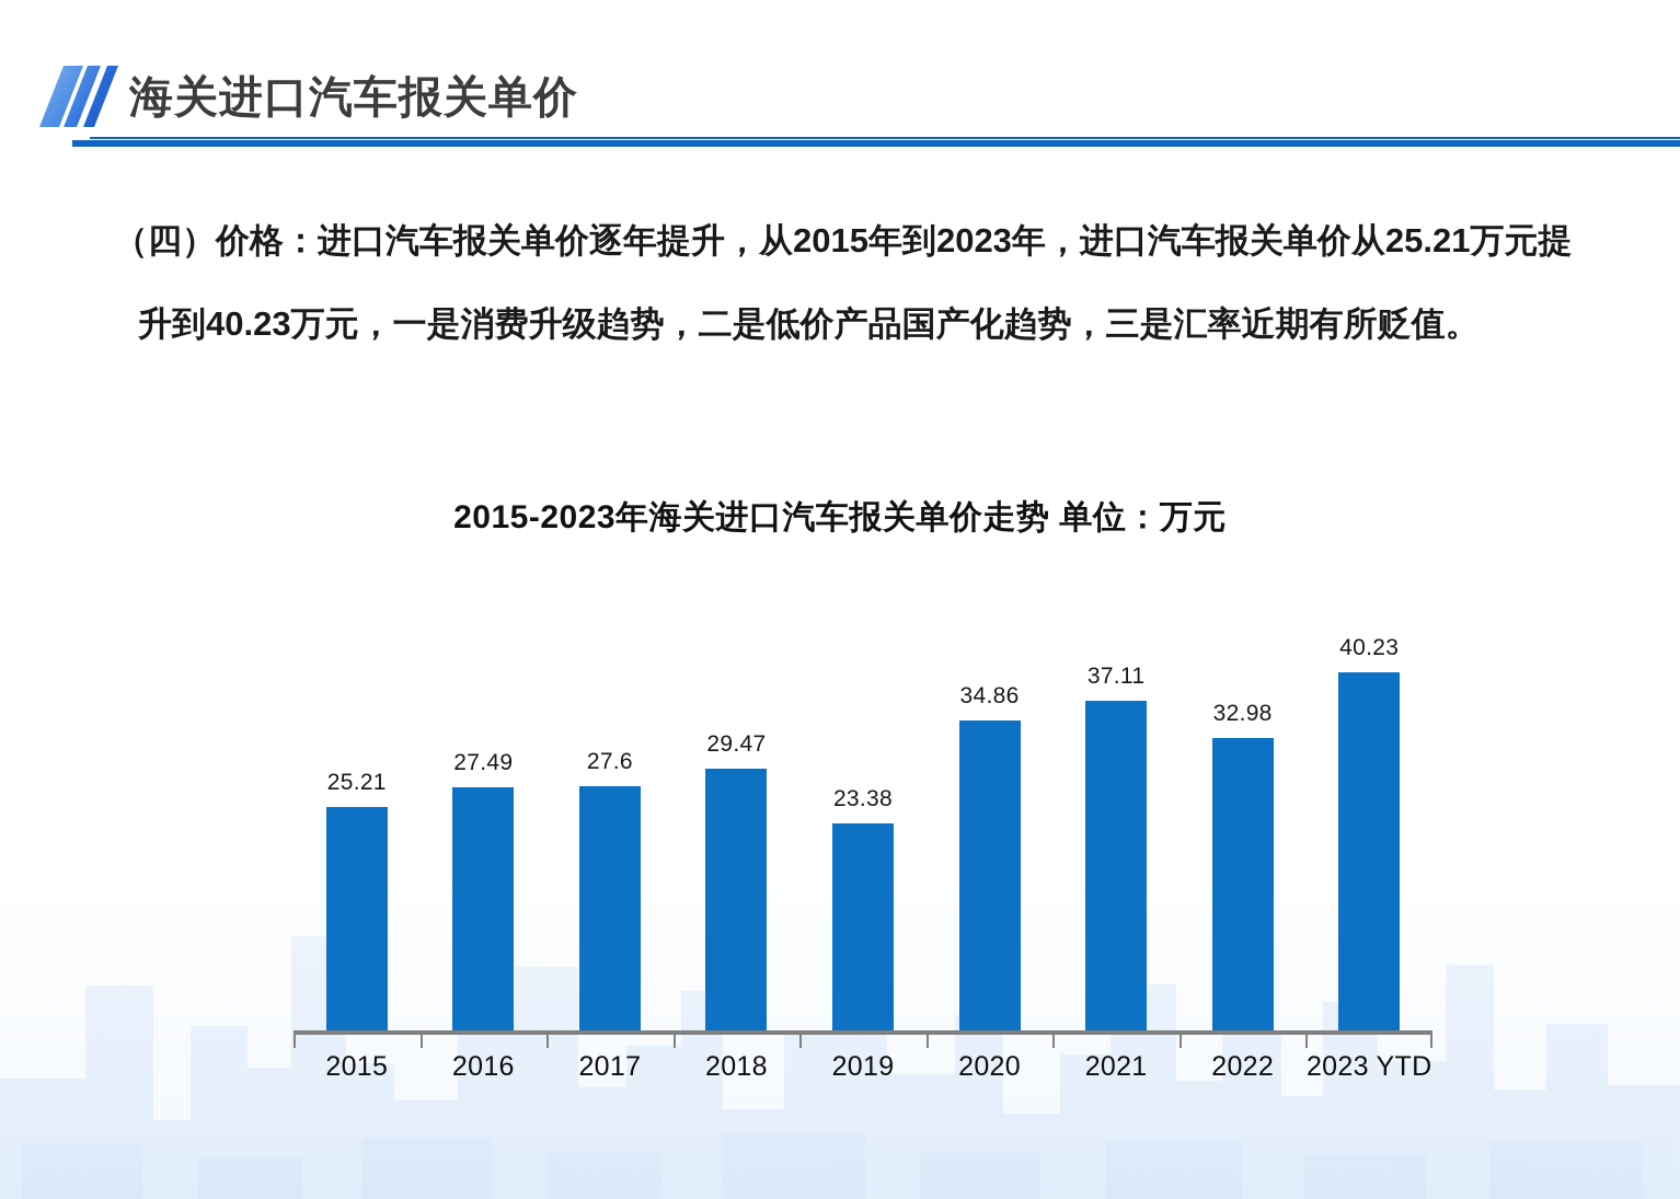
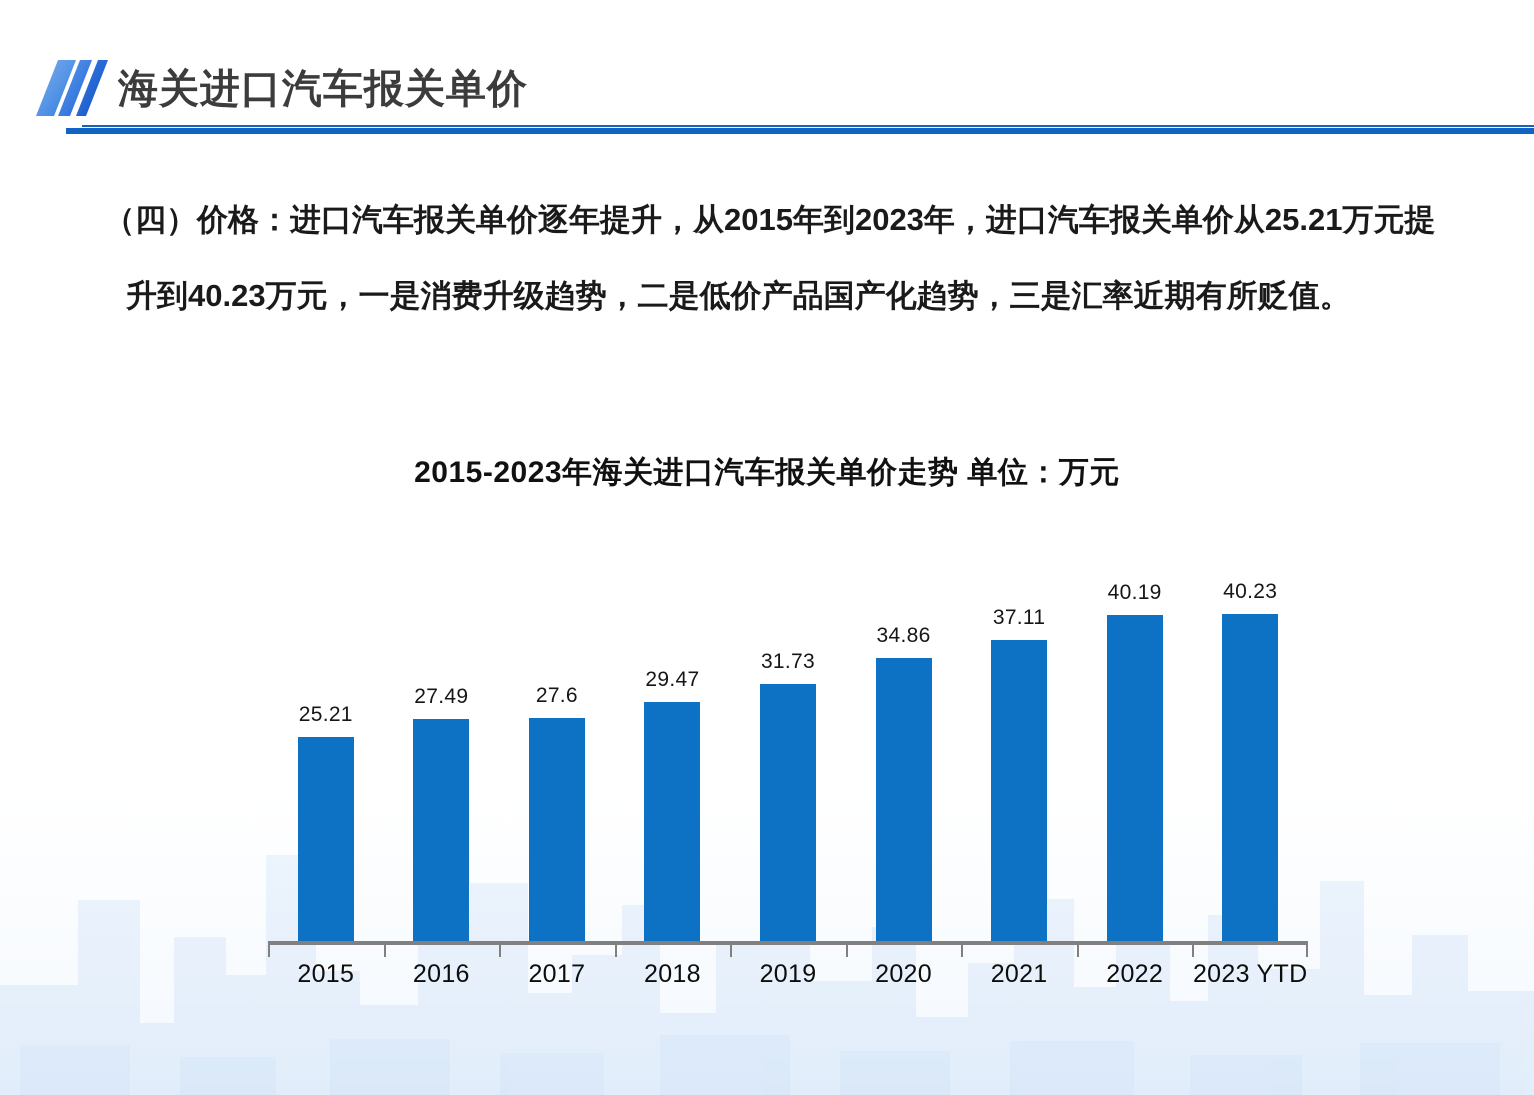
2019: 23.38 -> 31.73
2022: 32.98 -> 40.19
